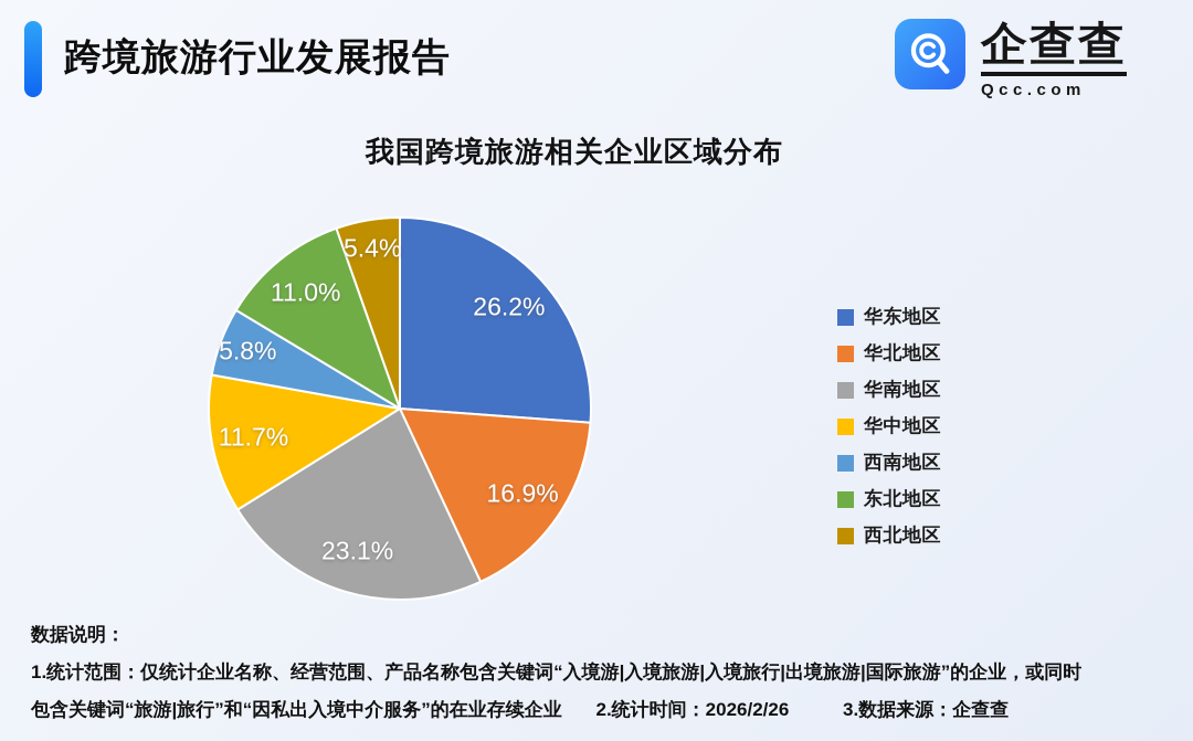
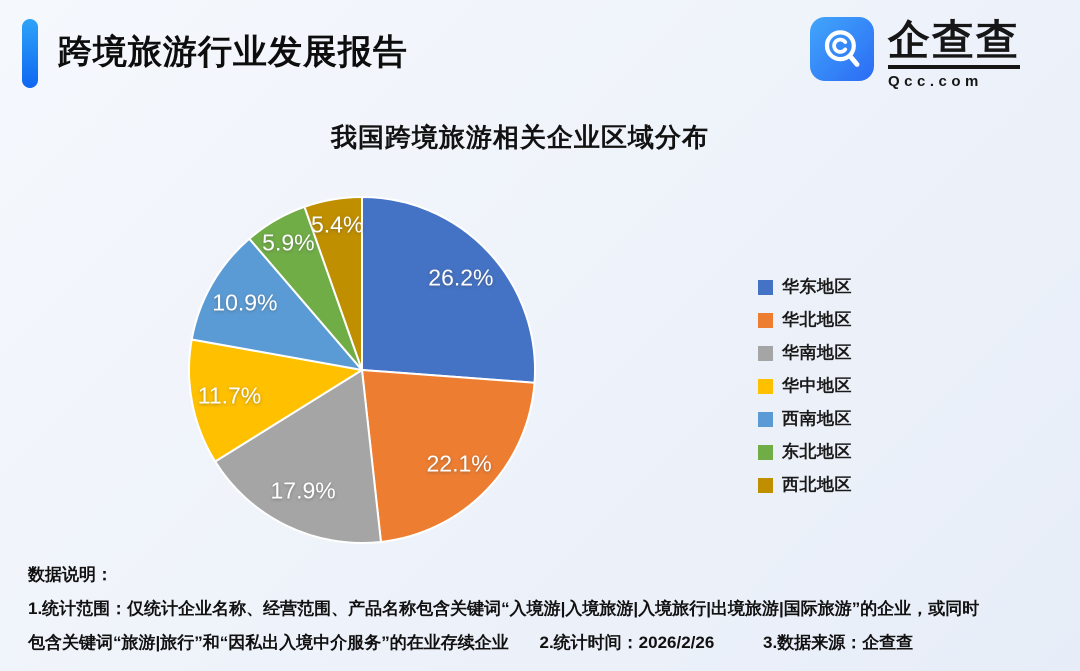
华北地区: 16.9% -> 22.1%
华南地区: 23.1% -> 17.9%
西南地区: 5.8% -> 10.9%
东北地区: 11.0% -> 5.9%
